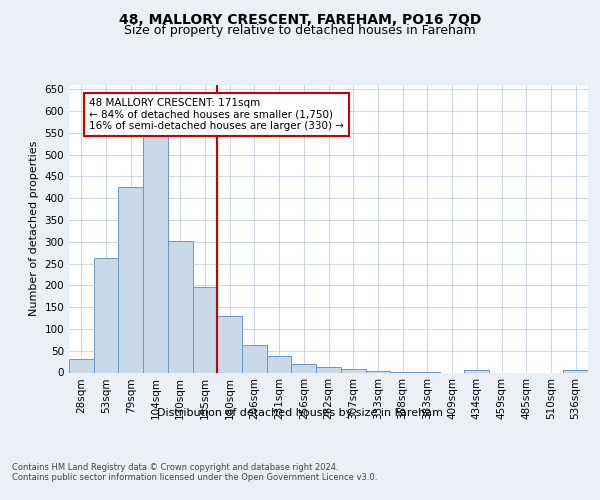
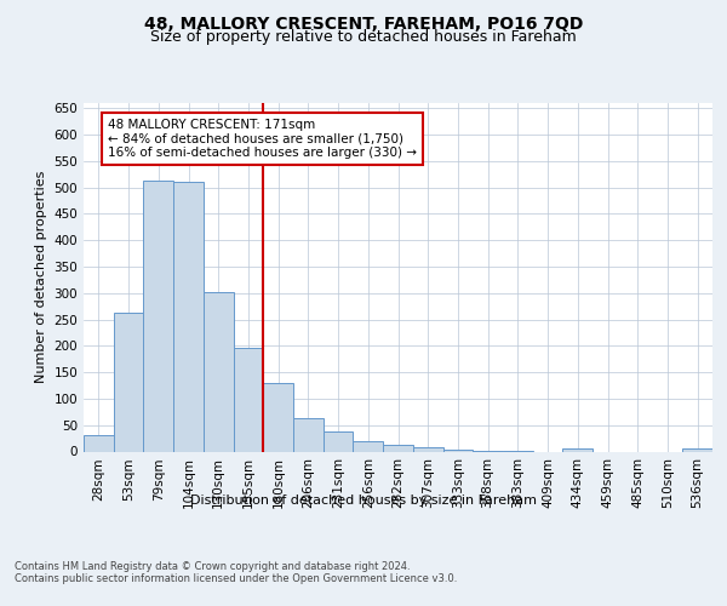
79sqm: 425 -> 513
104sqm: 545 -> 511
